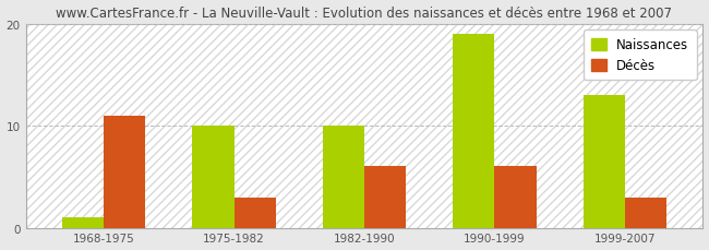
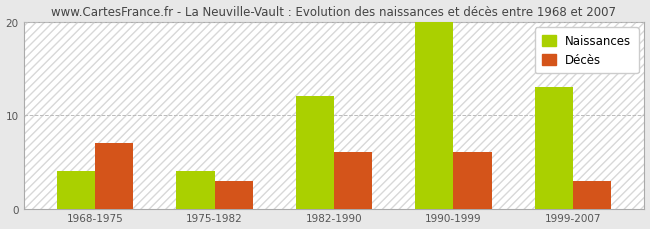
Naissances/1968-1975: 1 -> 4
Décès/1968-1975: 11 -> 7
Naissances/1975-1982: 10 -> 4
Naissances/1982-1990: 10 -> 12
Naissances/1990-1999: 19 -> 20
